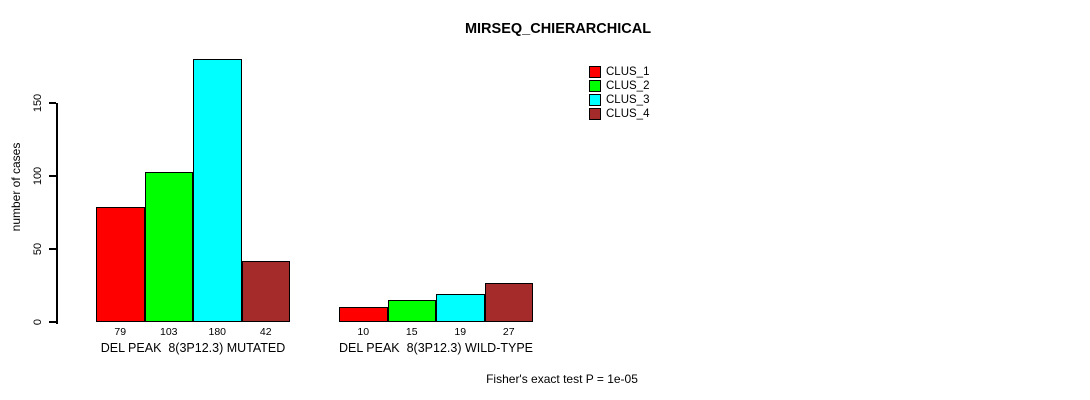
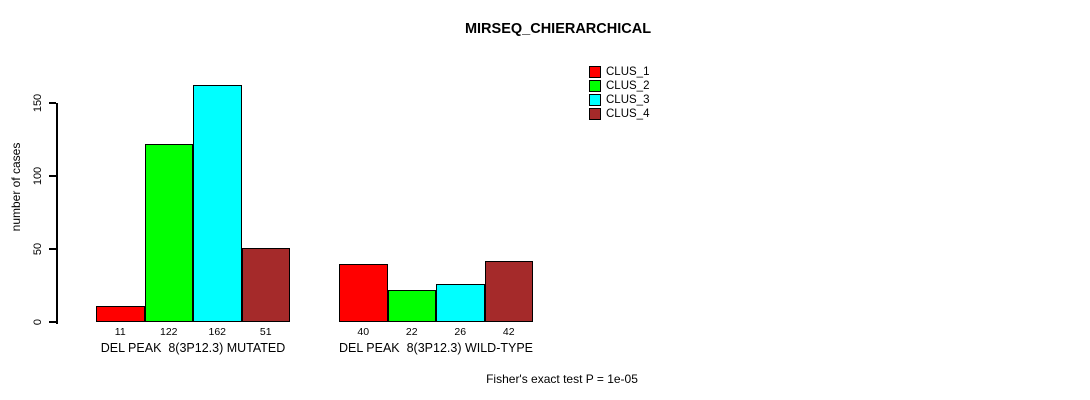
CLUS_1/DEL PEAK 8(3P12.3) MUTATED: 79 -> 11
CLUS_2/DEL PEAK 8(3P12.3) MUTATED: 103 -> 122
CLUS_3/DEL PEAK 8(3P12.3) MUTATED: 180 -> 162
CLUS_4/DEL PEAK 8(3P12.3) MUTATED: 42 -> 51
CLUS_1/DEL PEAK 8(3P12.3) WILD-TYPE: 10 -> 40
CLUS_2/DEL PEAK 8(3P12.3) WILD-TYPE: 15 -> 22
CLUS_3/DEL PEAK 8(3P12.3) WILD-TYPE: 19 -> 26
CLUS_4/DEL PEAK 8(3P12.3) WILD-TYPE: 27 -> 42
